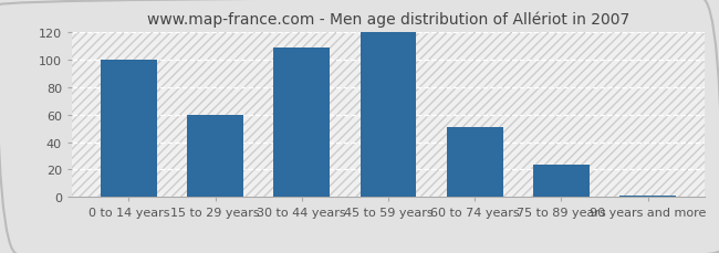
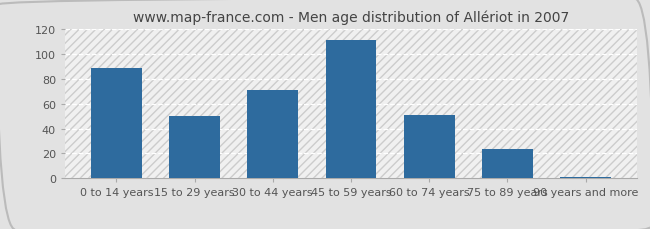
0 to 14 years: 100 -> 89
15 to 29 years: 60 -> 50
30 to 44 years: 109 -> 71
45 to 59 years: 120 -> 111
